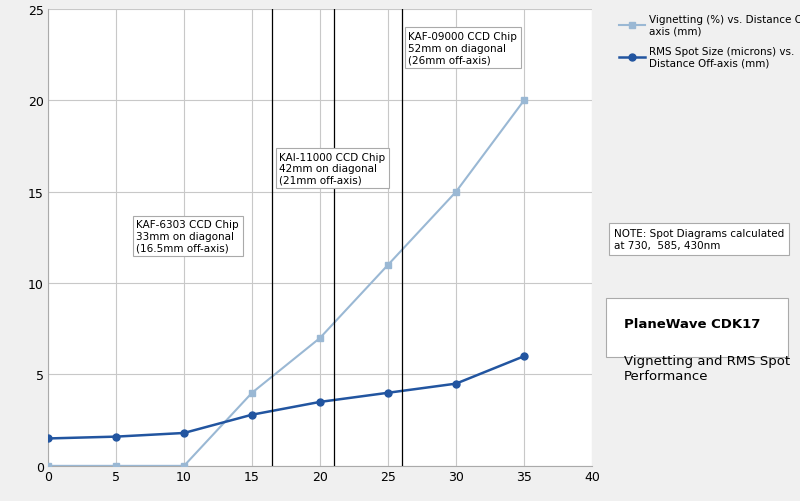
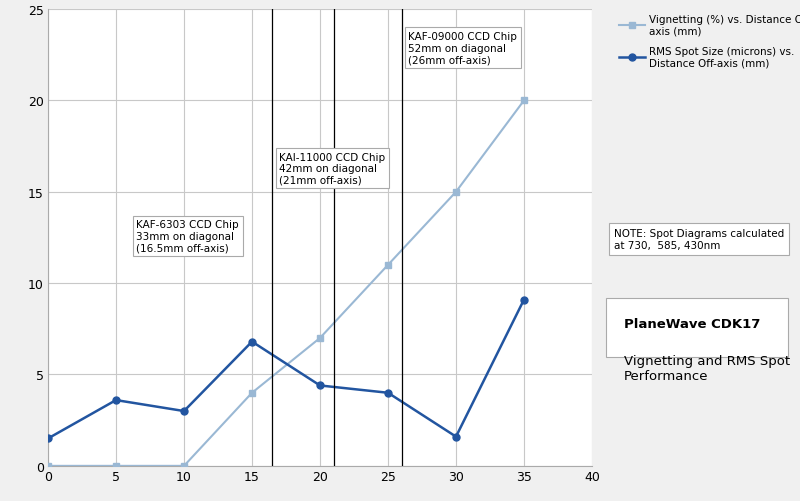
RMS Spot Size (microns) vs. Distance Off-axis (mm)/5: 1.6 -> 3.6
RMS Spot Size (microns) vs. Distance Off-axis (mm)/10: 1.8 -> 3.0
RMS Spot Size (microns) vs. Distance Off-axis (mm)/15: 2.8 -> 6.8
RMS Spot Size (microns) vs. Distance Off-axis (mm)/20: 3.5 -> 4.4
RMS Spot Size (microns) vs. Distance Off-axis (mm)/30: 4.5 -> 1.6
RMS Spot Size (microns) vs. Distance Off-axis (mm)/35: 6.0 -> 9.1
